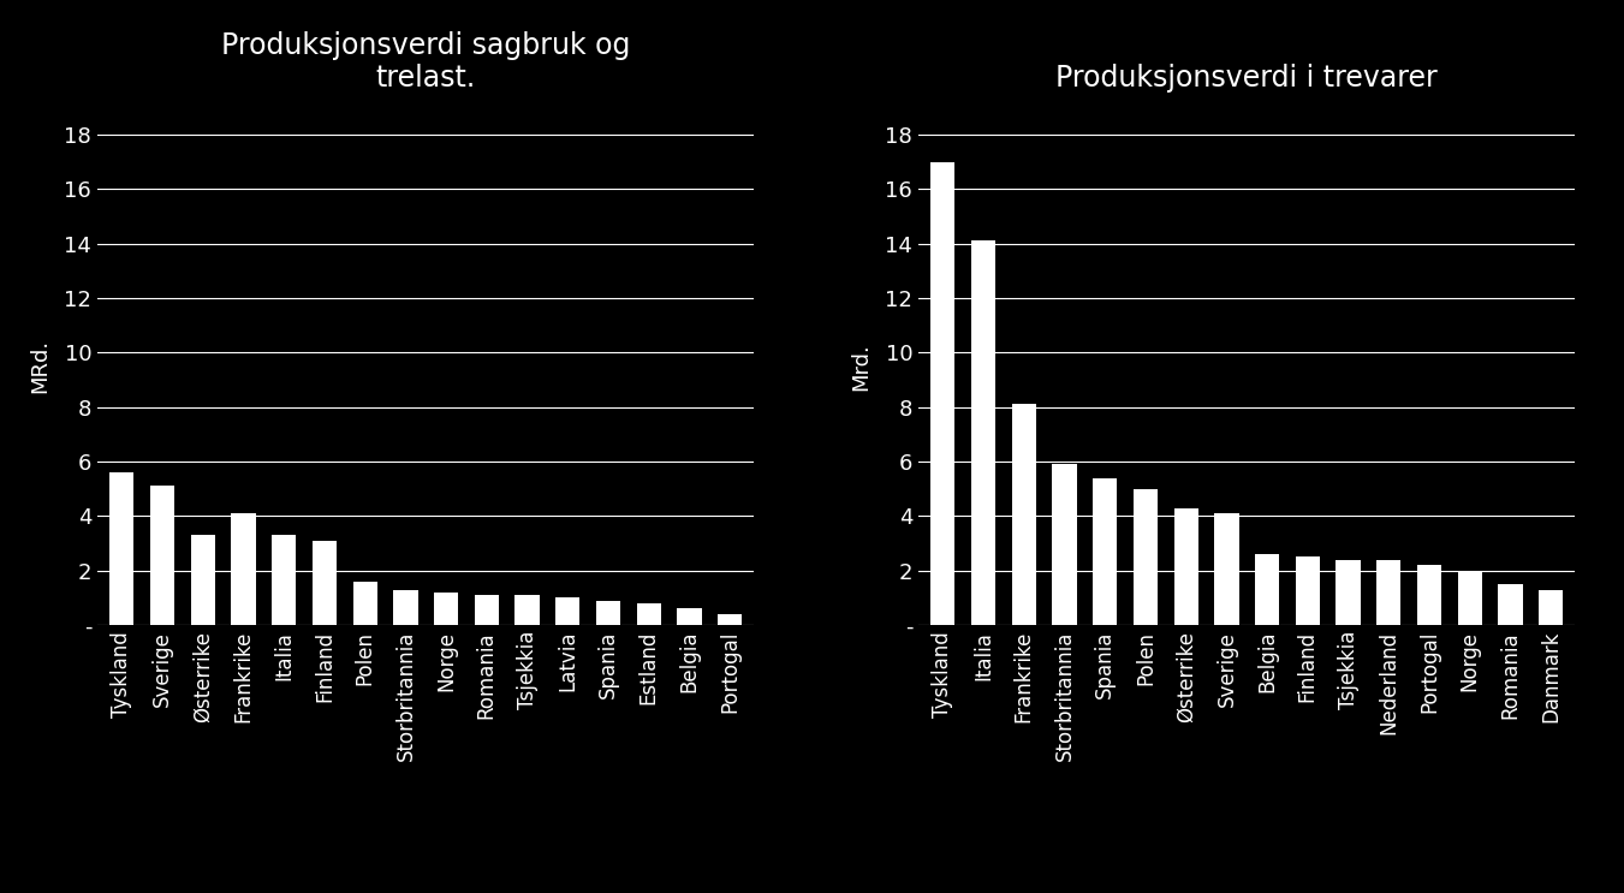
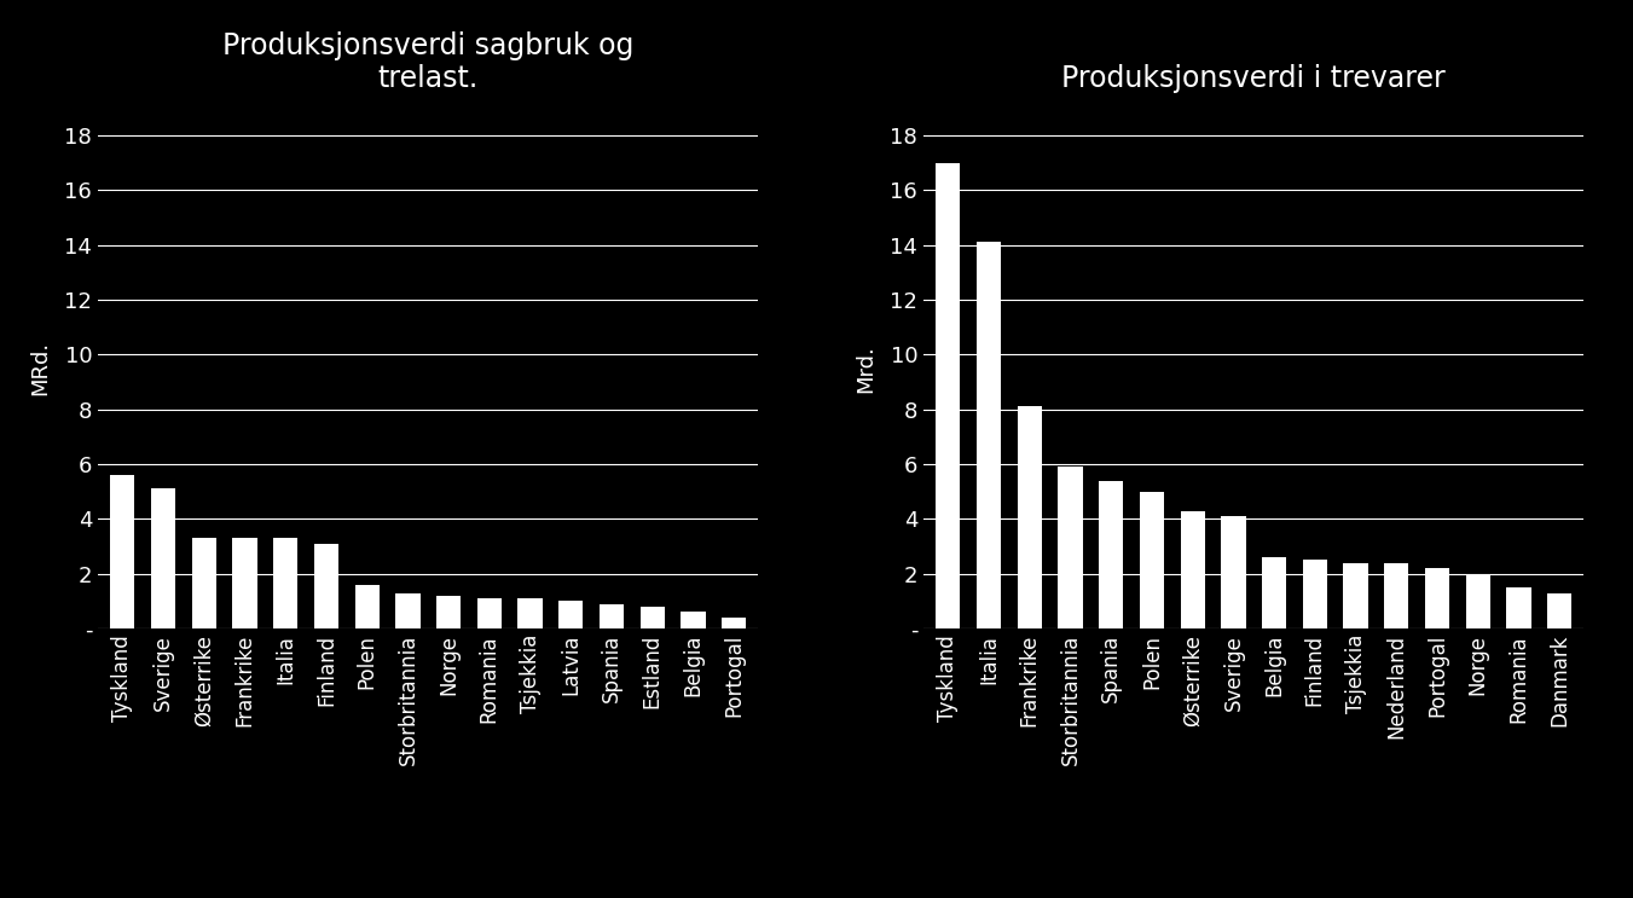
Produksjonsverdi sagbruk og trelast./Frankrike: 4.1 -> 3.3
